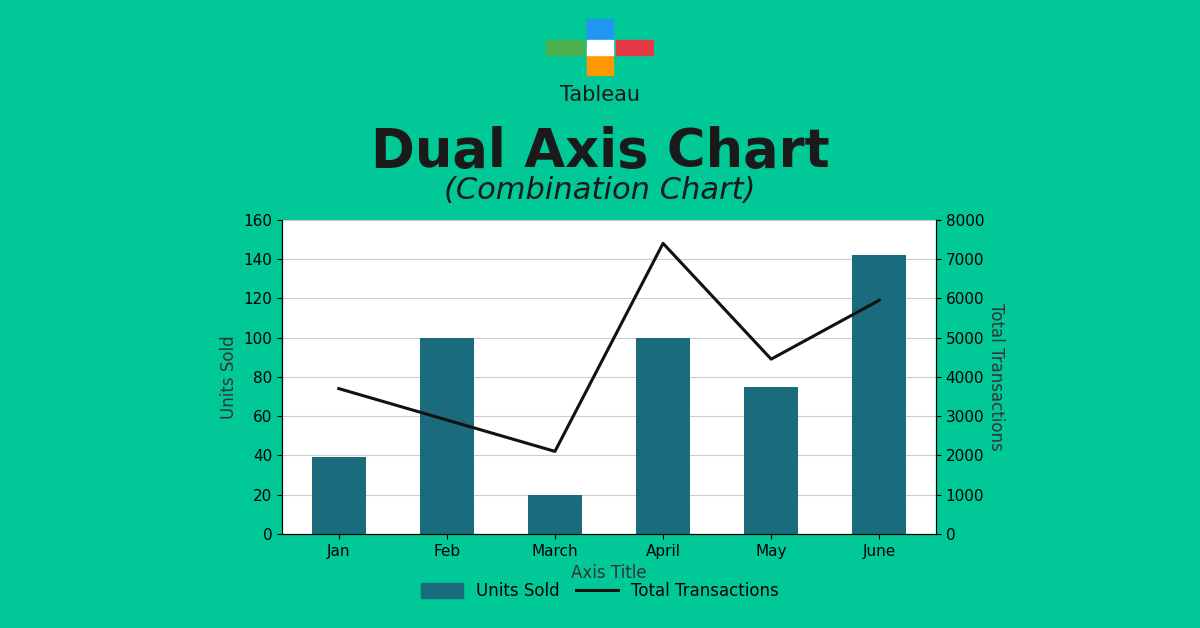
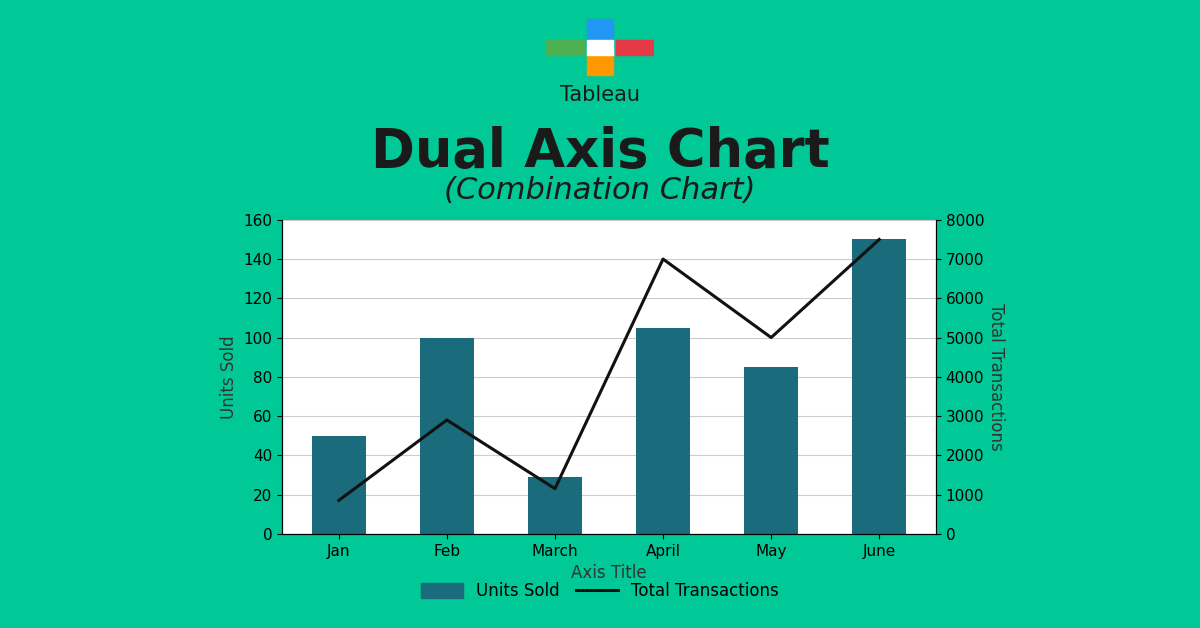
Units Sold/Jan: 39 -> 50
Total Transactions/Jan: 74 -> 17
Units Sold/March: 20 -> 29
Total Transactions/March: 42 -> 23
Units Sold/April: 100 -> 105
Total Transactions/April: 148 -> 140
Units Sold/May: 75 -> 85
Total Transactions/May: 89 -> 100
Units Sold/June: 142 -> 150
Total Transactions/June: 119 -> 150
